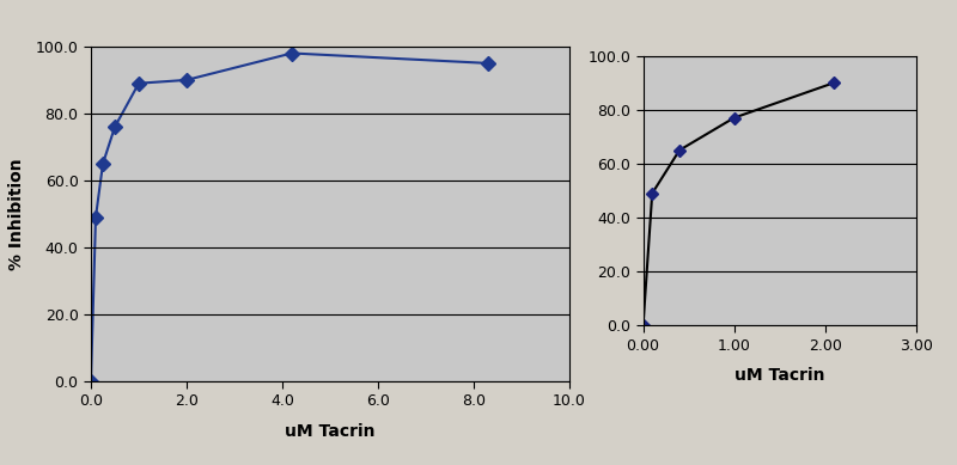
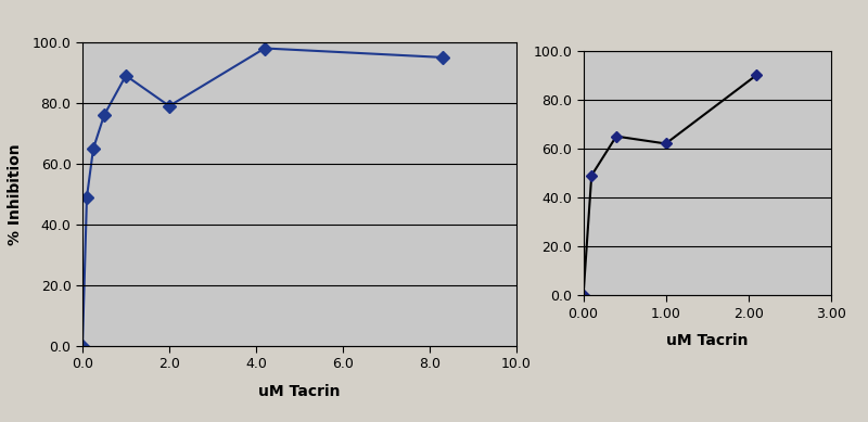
2.0: 90 -> 79
1.00: 77 -> 62
